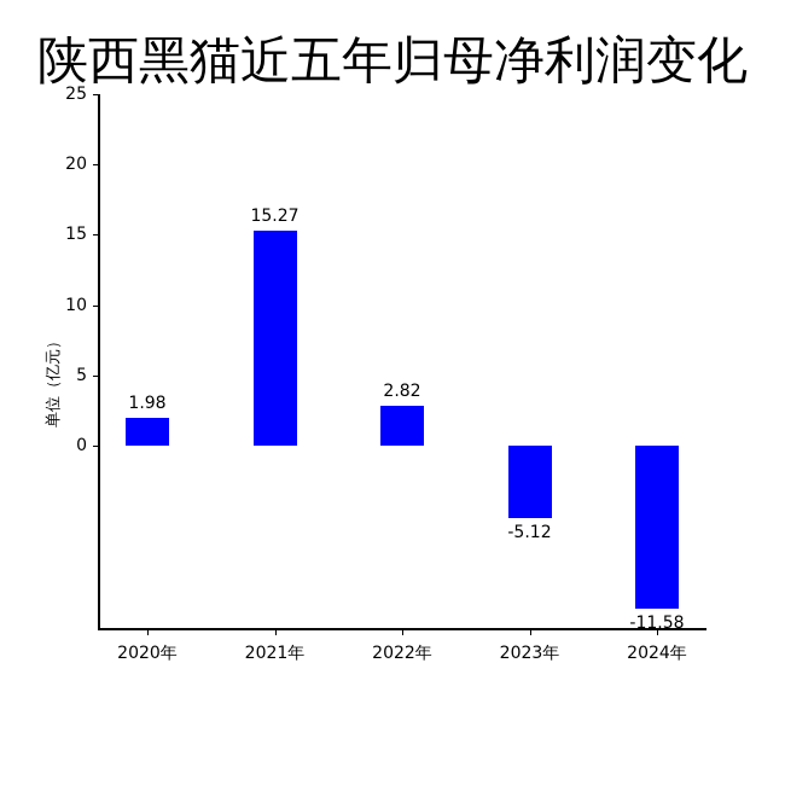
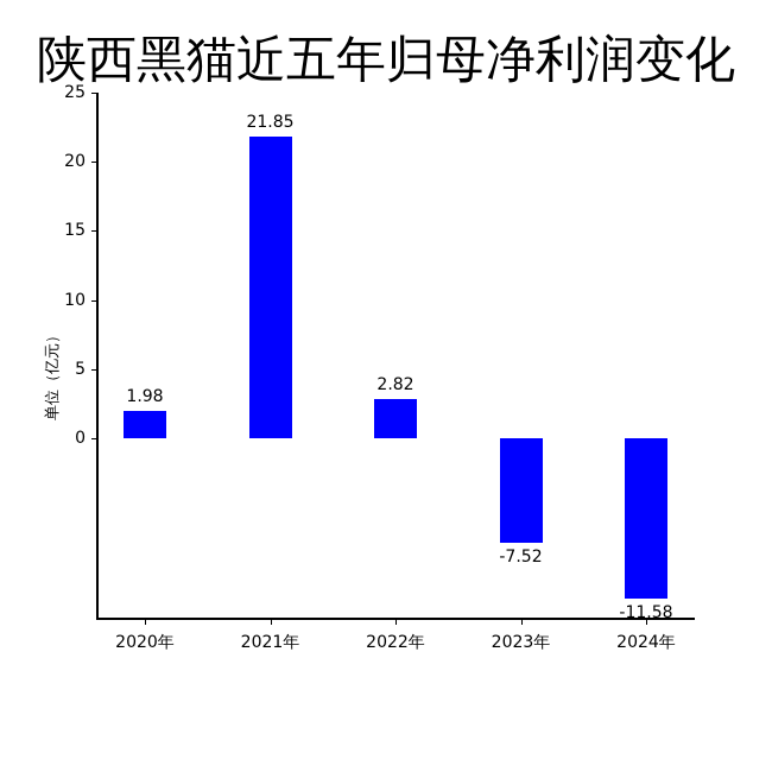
2021年: 15.27 -> 21.85
2023年: -5.12 -> -7.52
